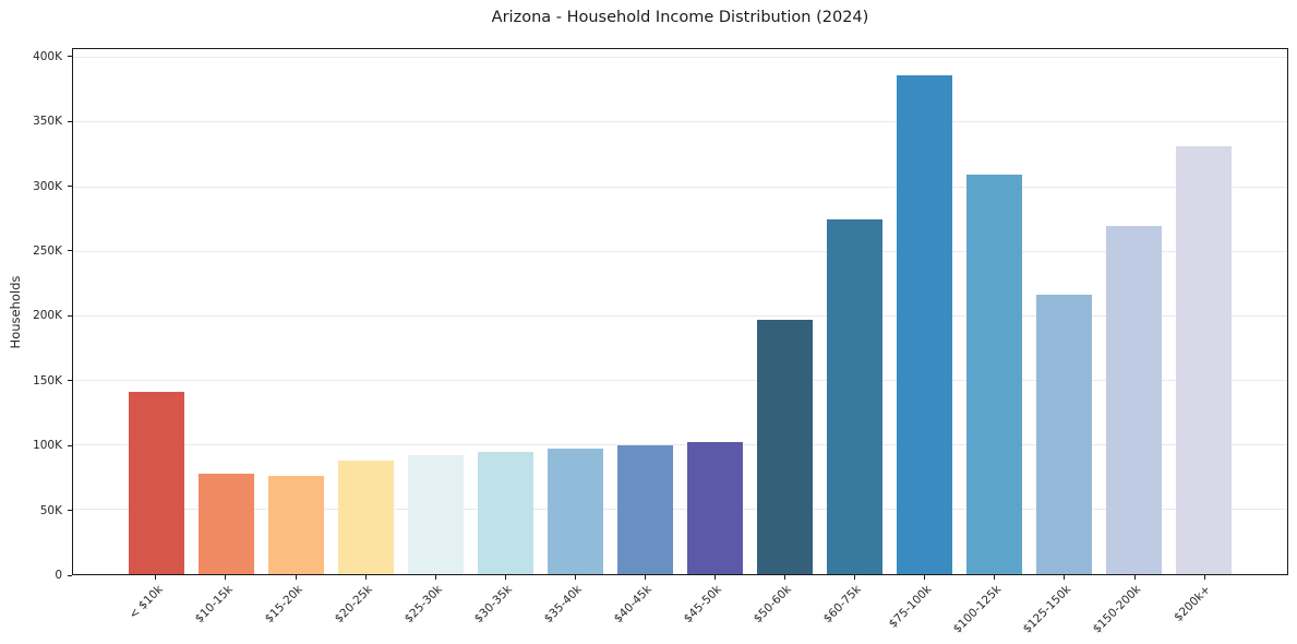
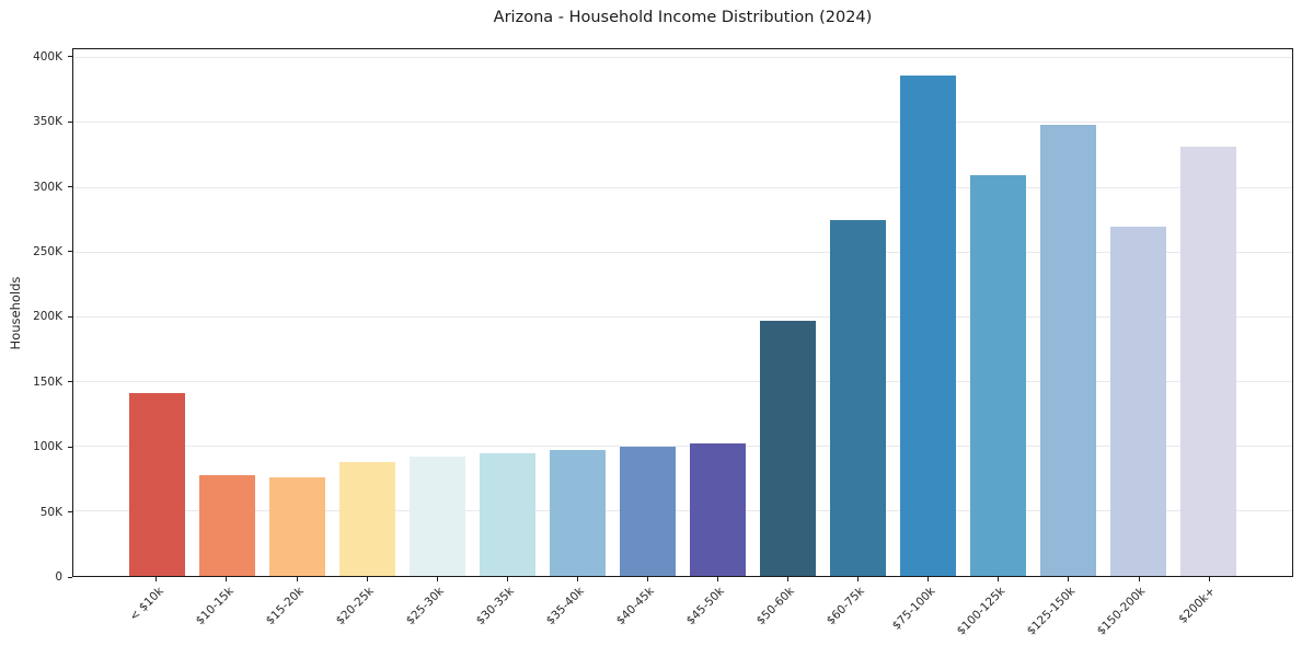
$125-150k: 216K -> 348K
